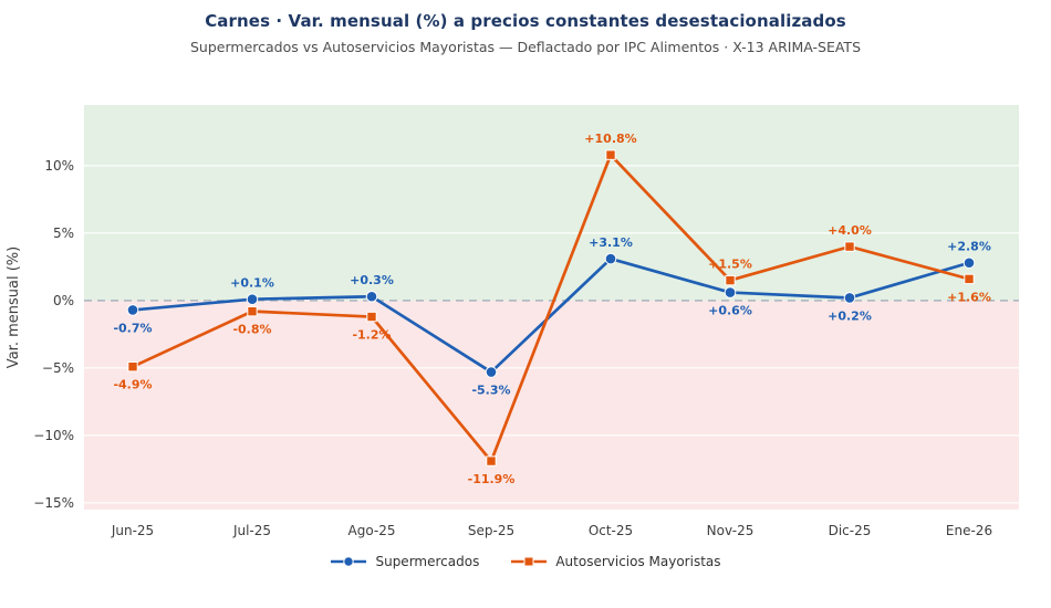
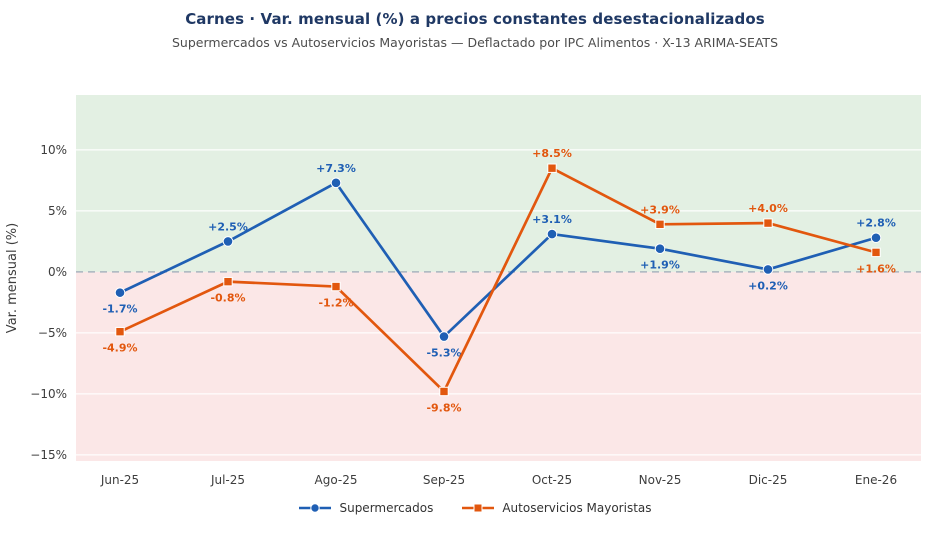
Supermercados/Jun-25: -0.7% -> -1.7%
Supermercados/Jul-25: +0.1% -> +2.5%
Supermercados/Ago-25: +0.3% -> +7.3%
Autoservicios Mayoristas/Sep-25: -11.9% -> -9.8%
Autoservicios Mayoristas/Oct-25: +10.8% -> +8.5%
Supermercados/Nov-25: +0.6% -> +1.9%
Autoservicios Mayoristas/Nov-25: +1.5% -> +3.9%
